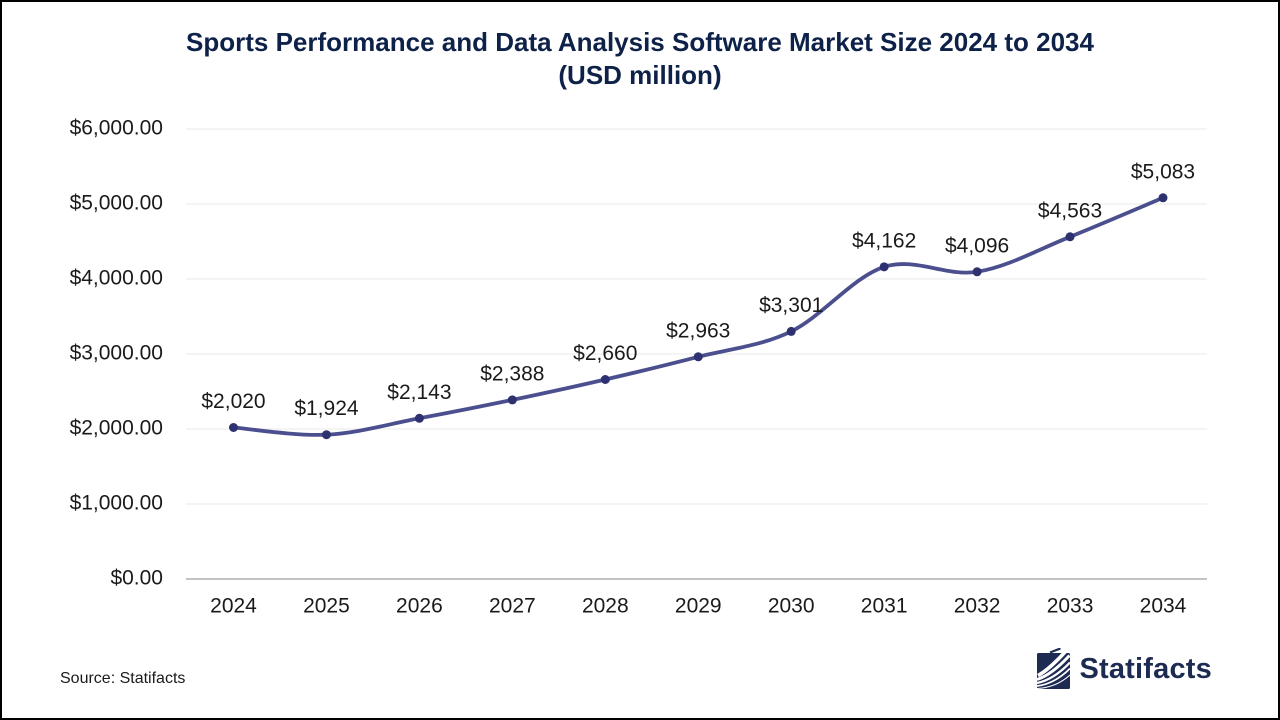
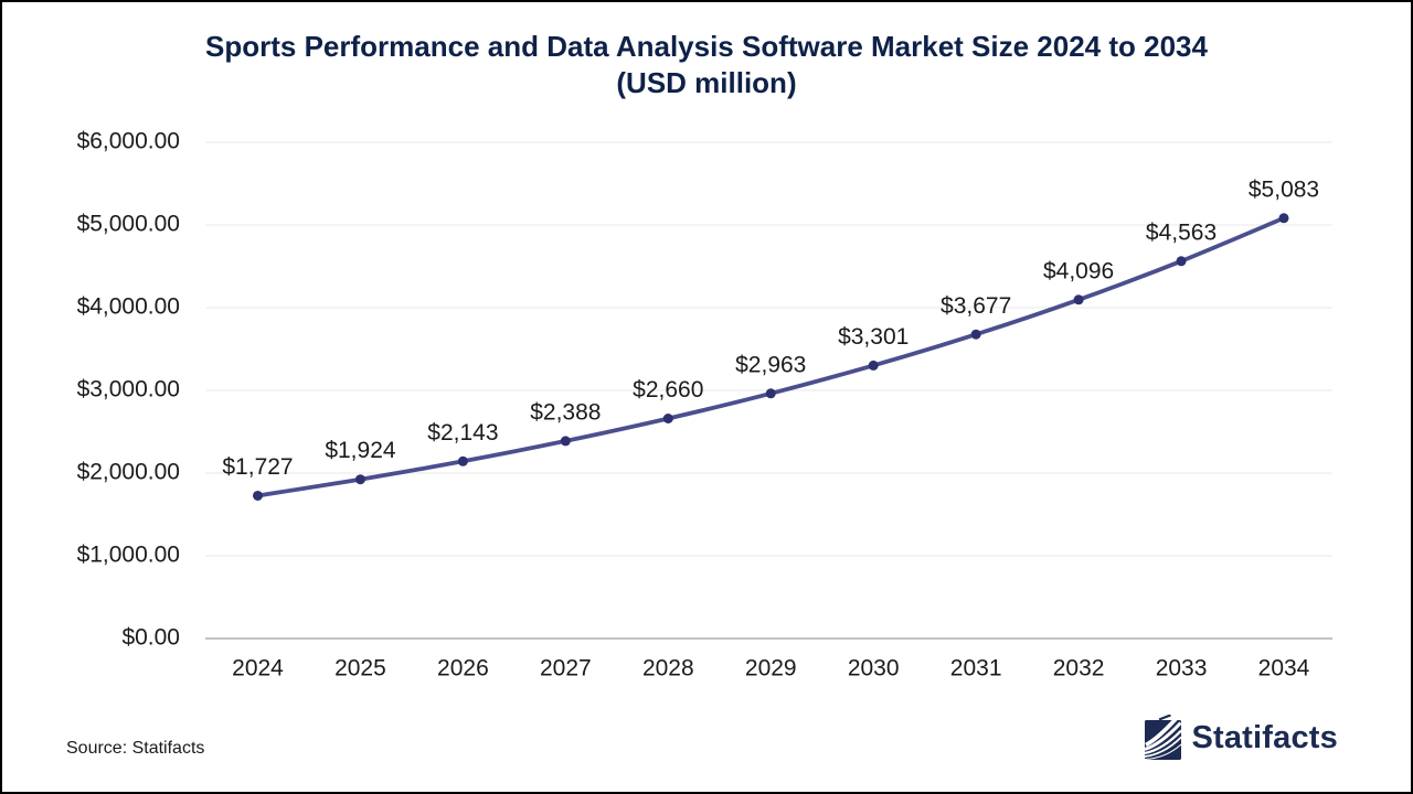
2024: $2,020 -> $1,727
2031: $4,162 -> $3,677
